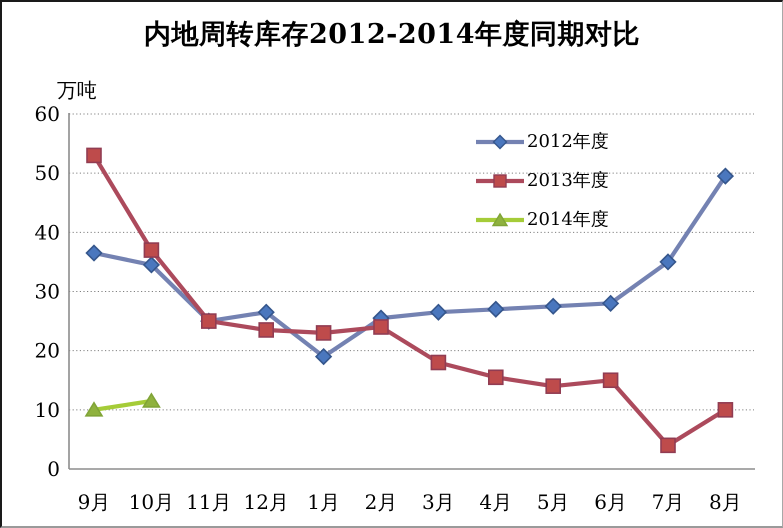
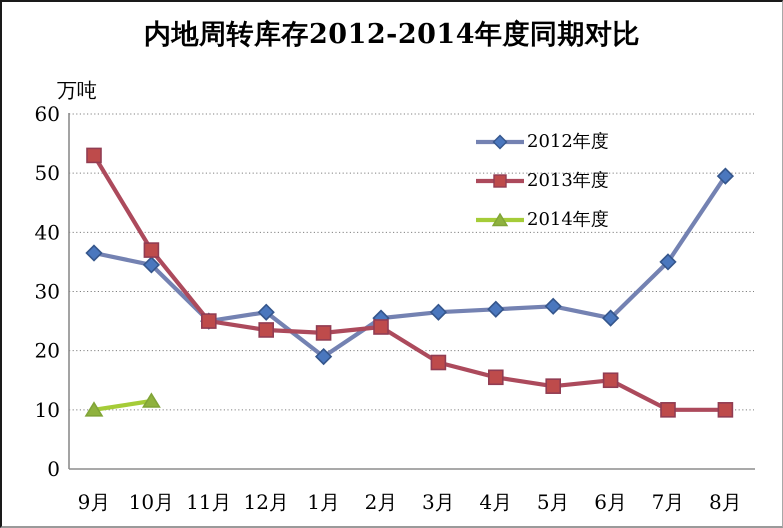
2012年度/6月: 28 -> 26
2013年度/7月: 4 -> 10
